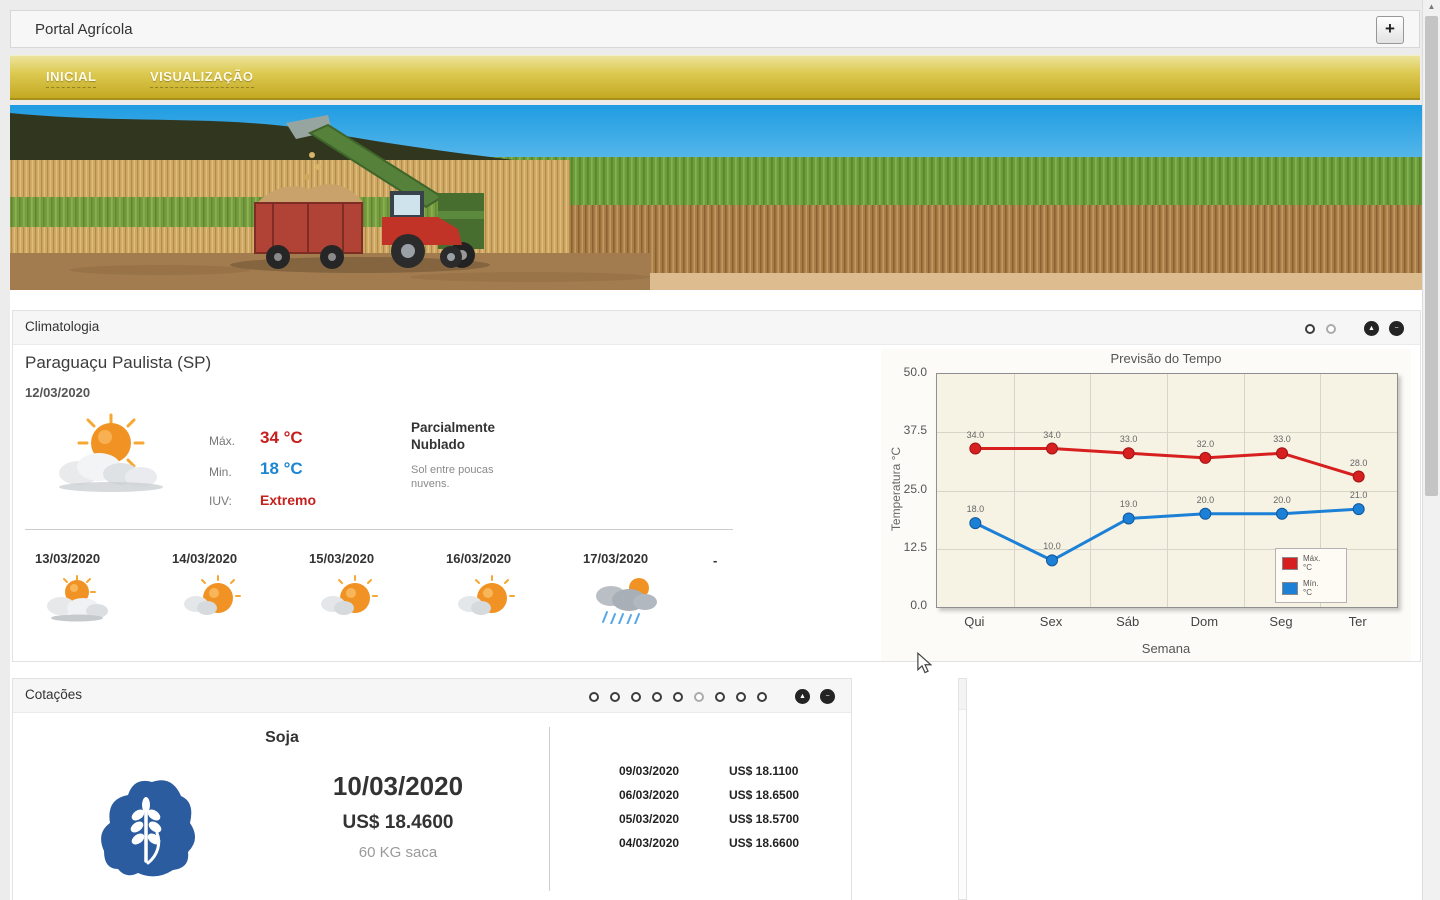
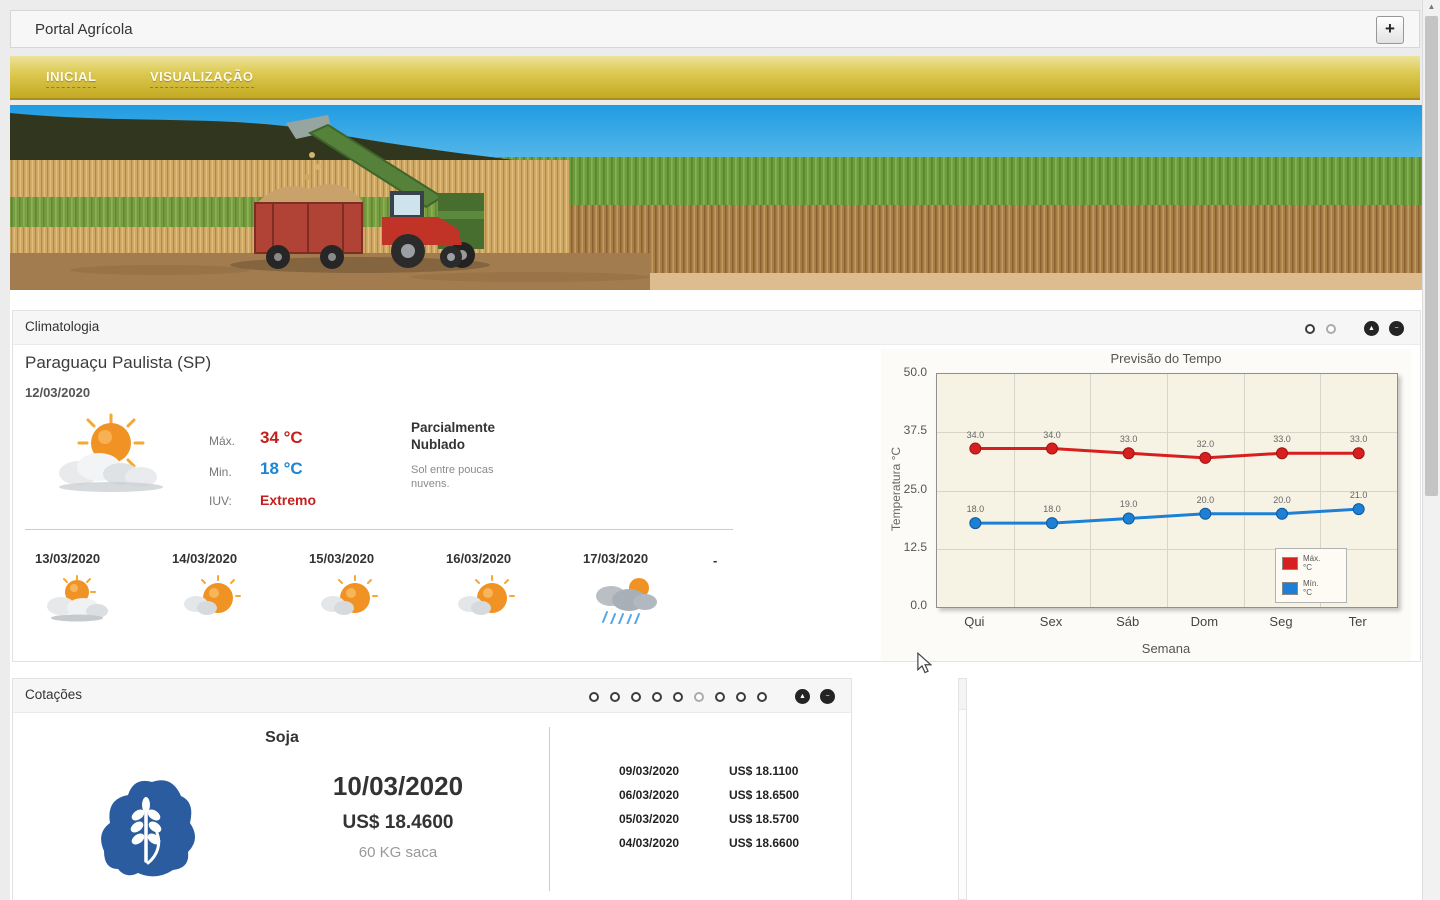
Mín. °C/Sex: 10.0 -> 18.0
Máx. °C/Ter: 28.0 -> 33.0
